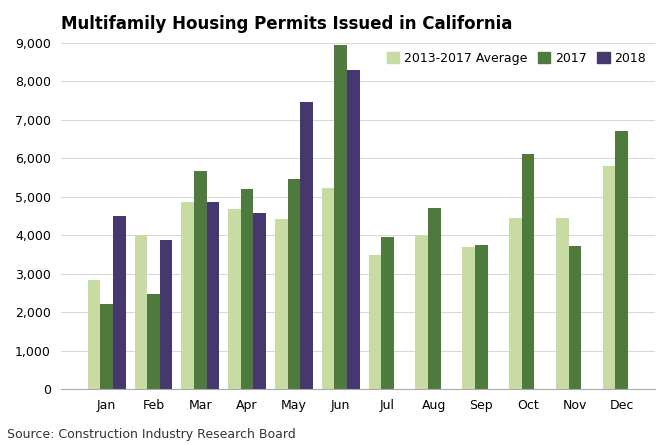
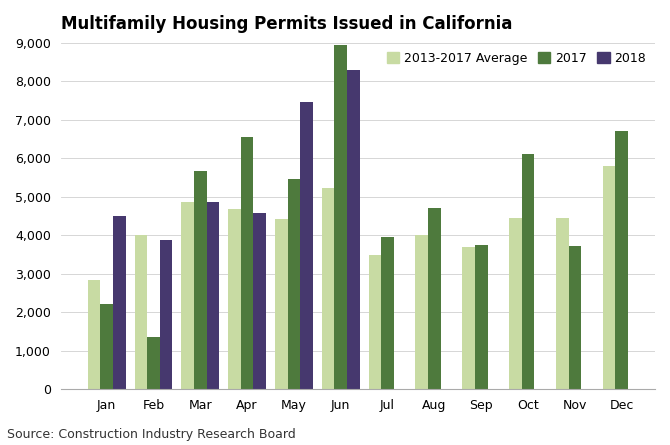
2017/Feb: 2,480 -> 1,350
2017/Apr: 5,200 -> 6,550
